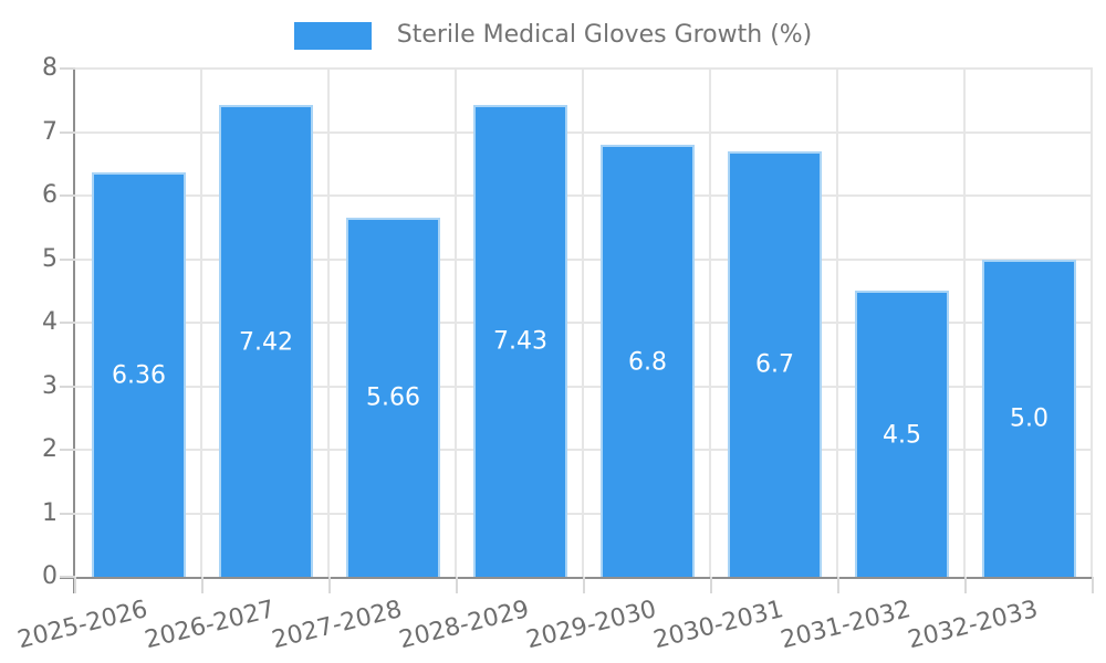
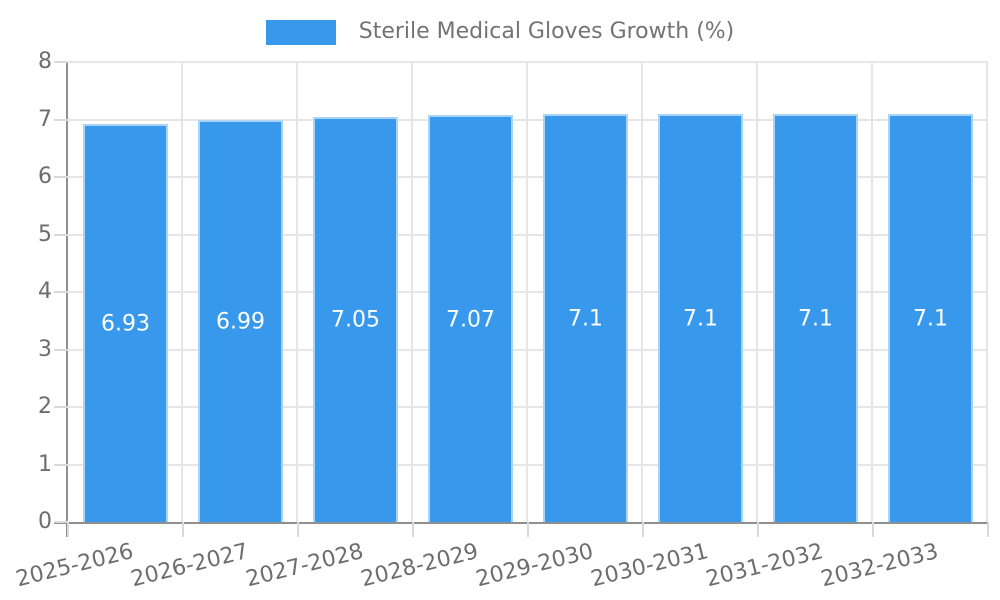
2025-2026: 6.36 -> 6.93
2026-2027: 7.42 -> 6.99
2027-2028: 5.66 -> 7.05
2028-2029: 7.43 -> 7.07
2029-2030: 6.8 -> 7.1
2030-2031: 6.7 -> 7.1
2031-2032: 4.5 -> 7.1
2032-2033: 5.0 -> 7.1
